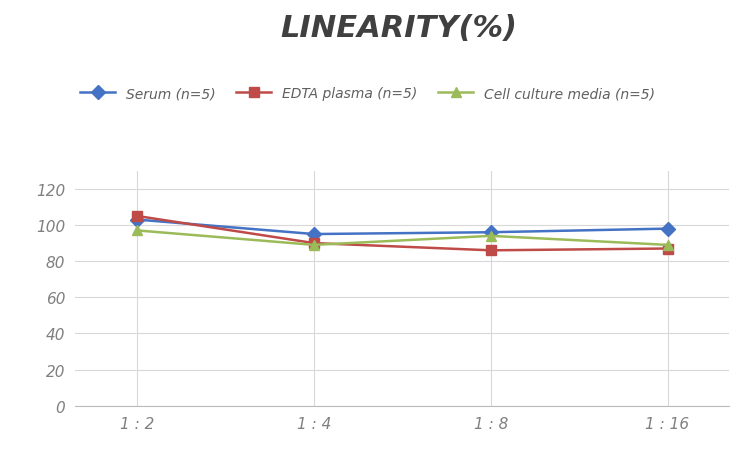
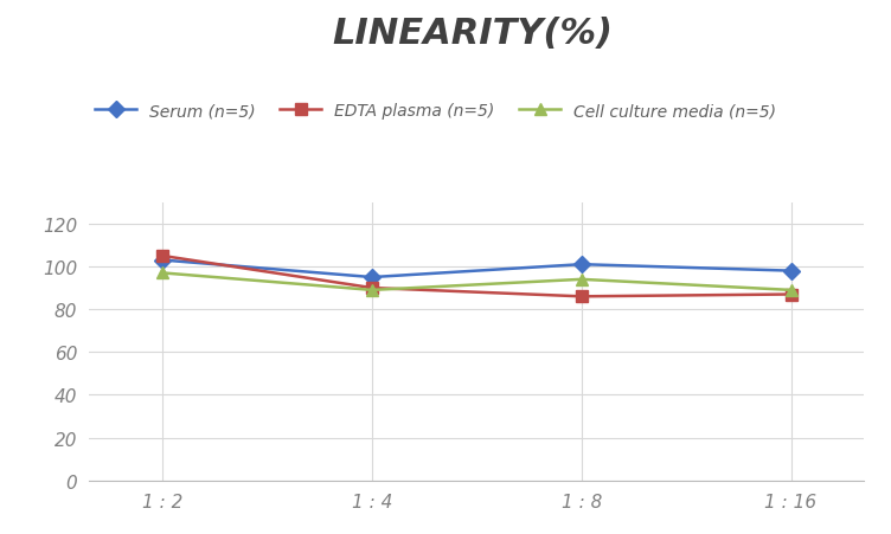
Serum (n=5)/1 : 8: 96 -> 101
